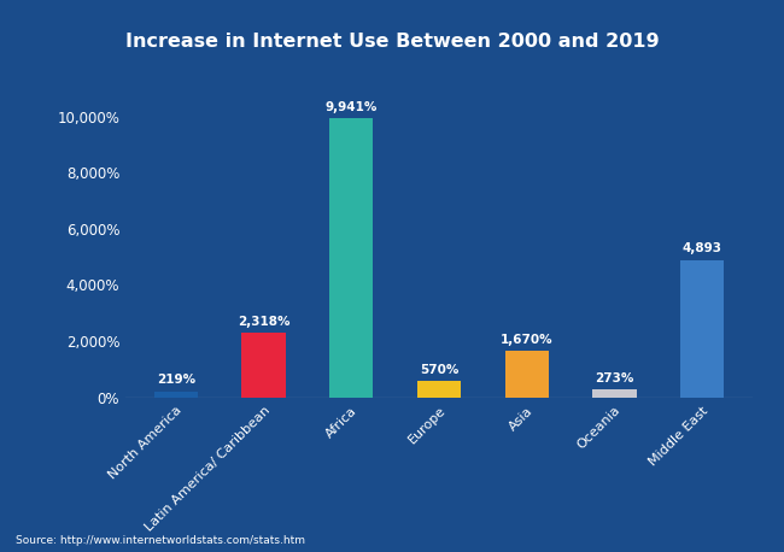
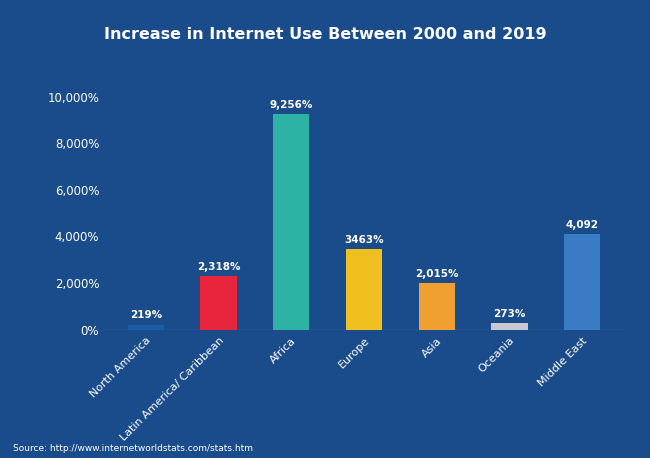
Africa: 9,941% -> 9,256%
Europe: 570% -> 3463%
Asia: 1,670% -> 2,015%
Middle East: 4,893 -> 4,092
